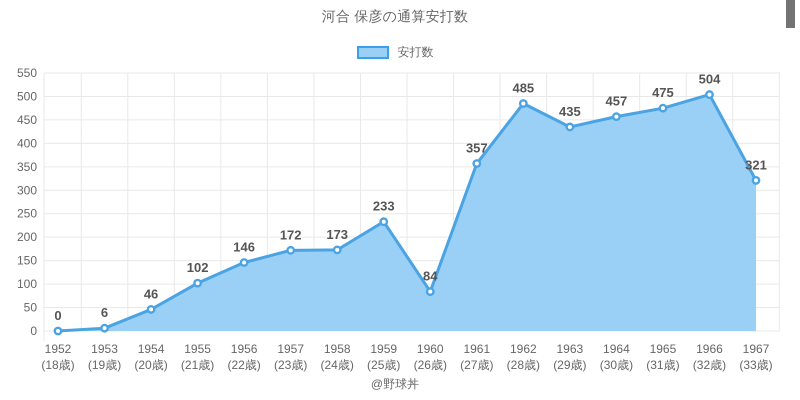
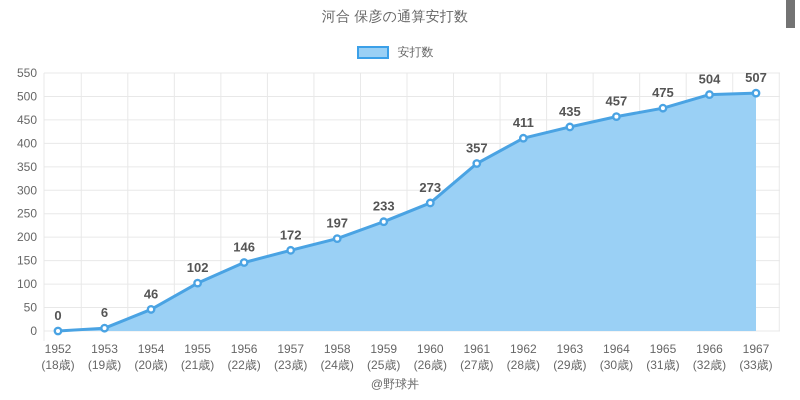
1958 (24歳): 173 -> 197
1960 (26歳): 84 -> 273
1962 (28歳): 485 -> 411
1967 (33歳): 321 -> 507
